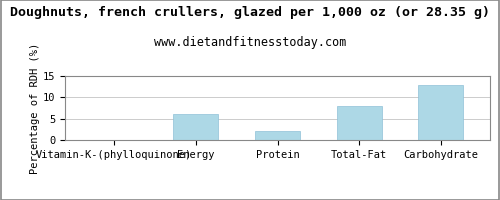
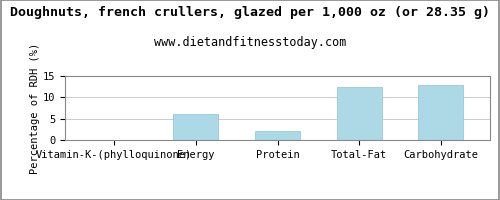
Total-Fat: 8.0 -> 12.5
